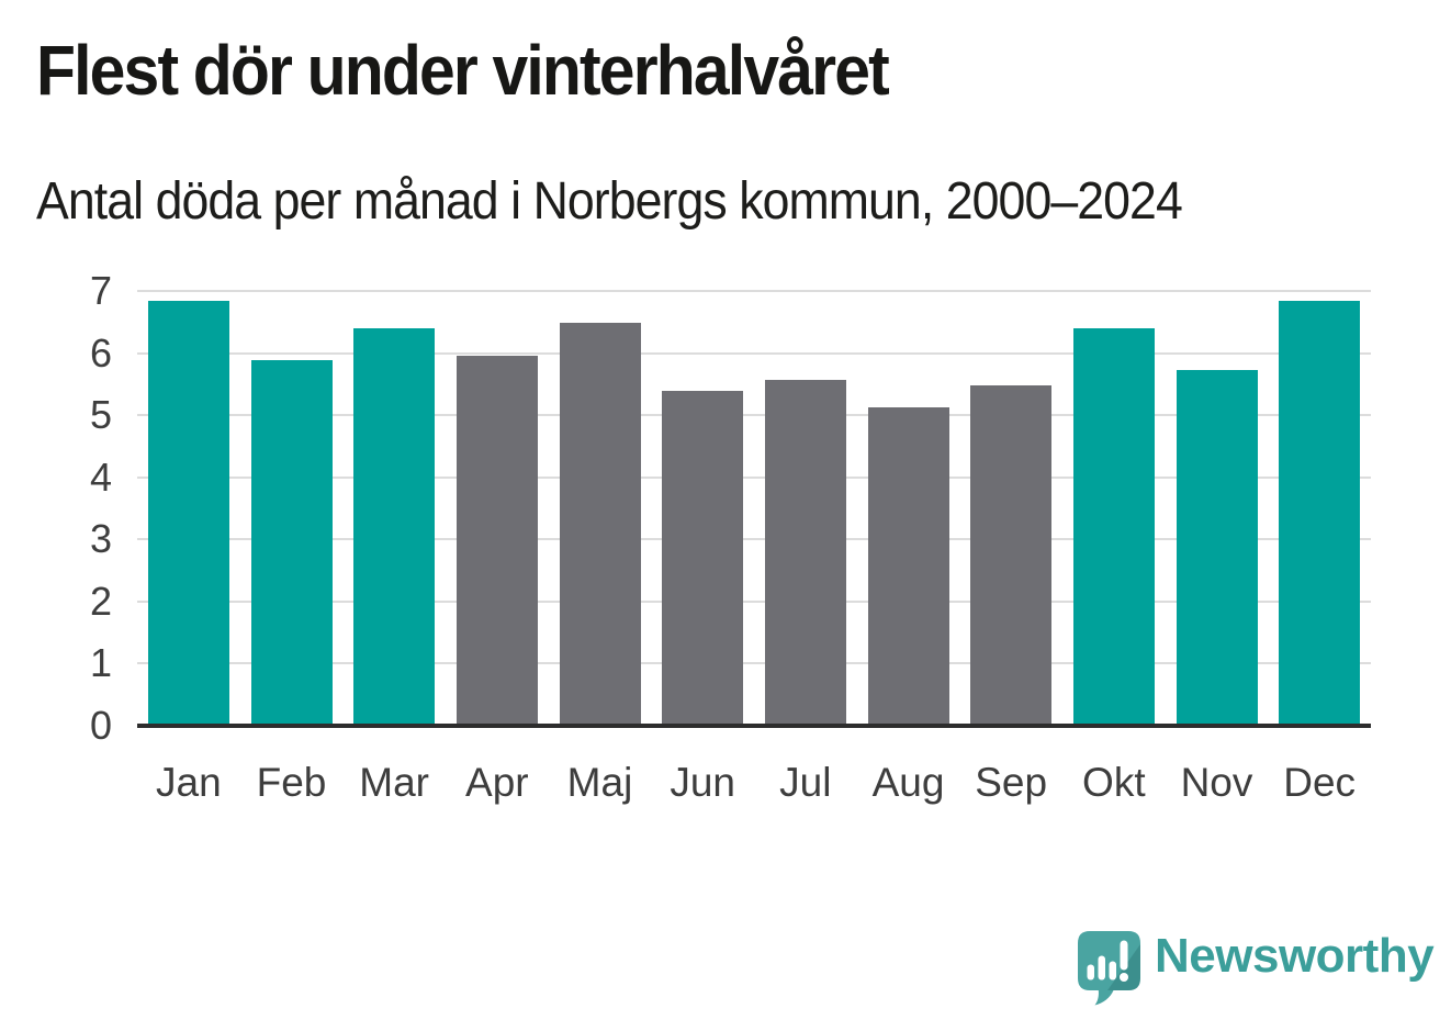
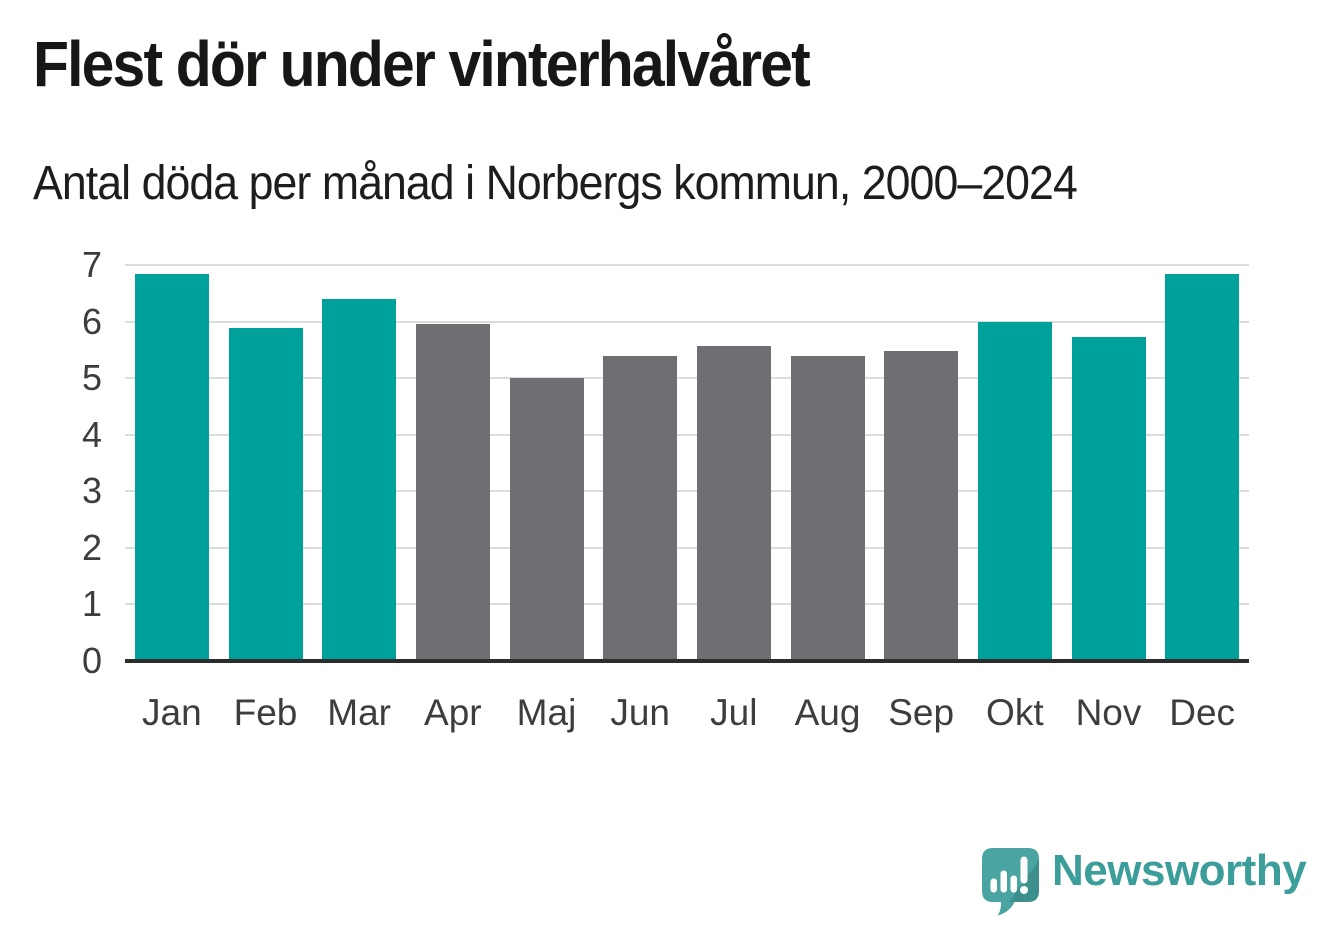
Maj: 6.5 -> 5.0
Aug: 5.1 -> 5.4
Okt: 6.4 -> 6.0
